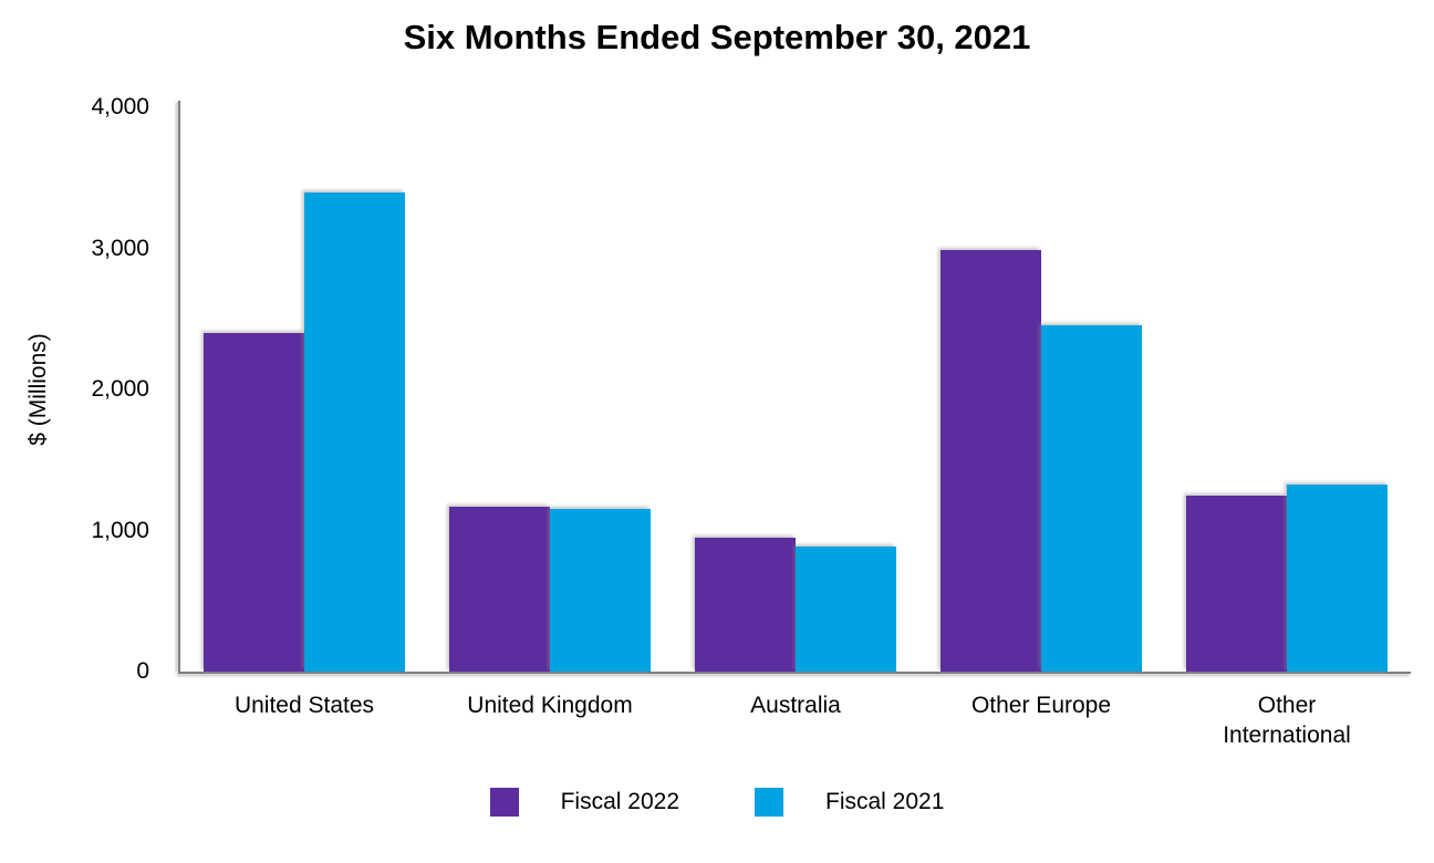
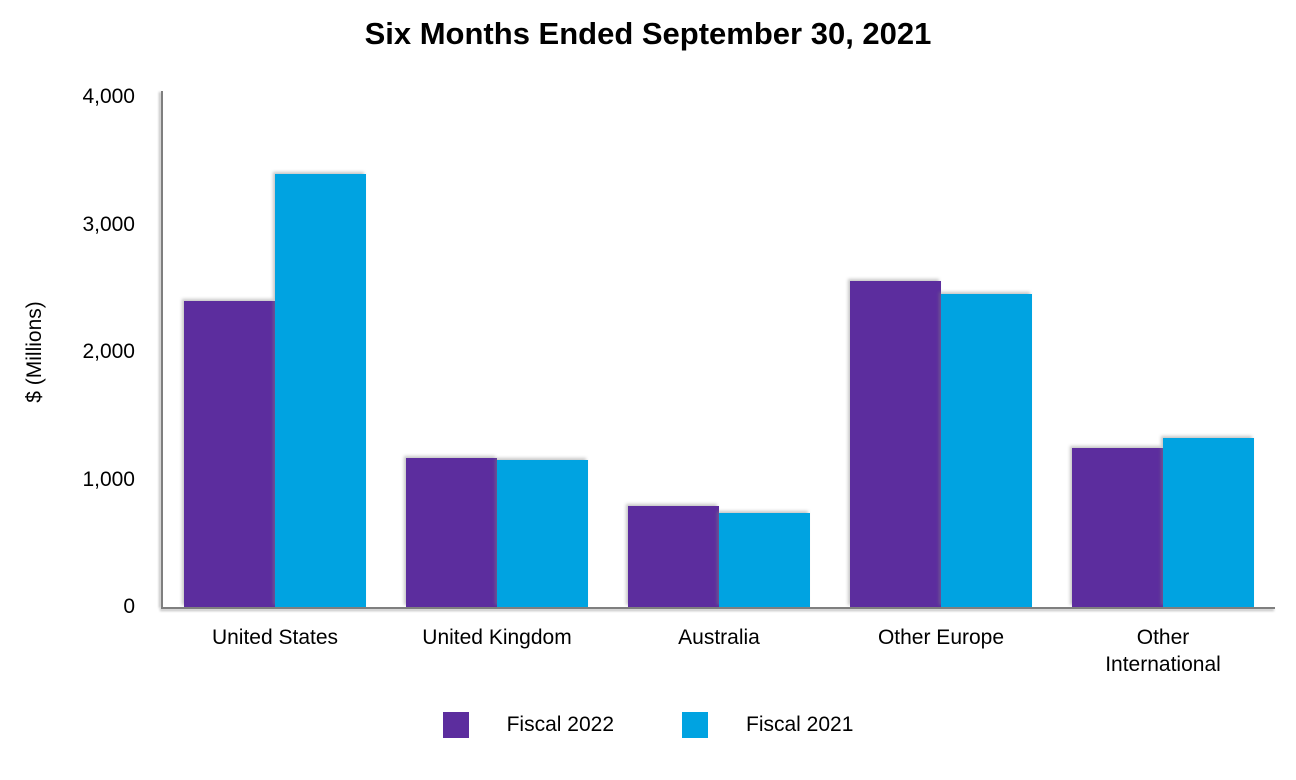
Fiscal 2022/Australia: 950 -> 790
Fiscal 2021/Australia: 890 -> 740
Fiscal 2022/Other Europe: 2990 -> 2560
